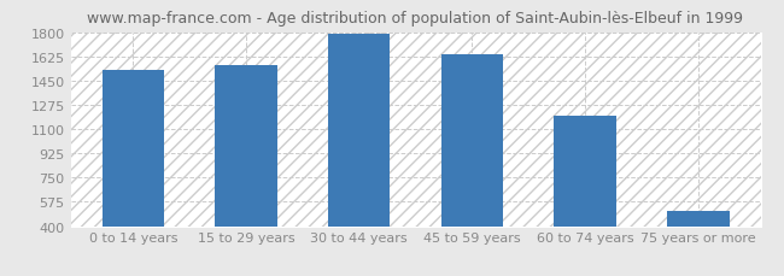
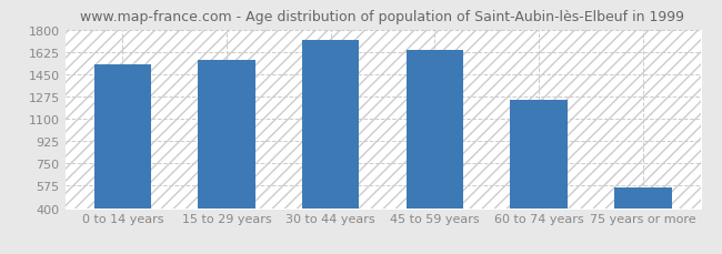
30 to 44 years: 1790 -> 1720
60 to 74 years: 1200 -> 1250
75 years or more: 510 -> 560
